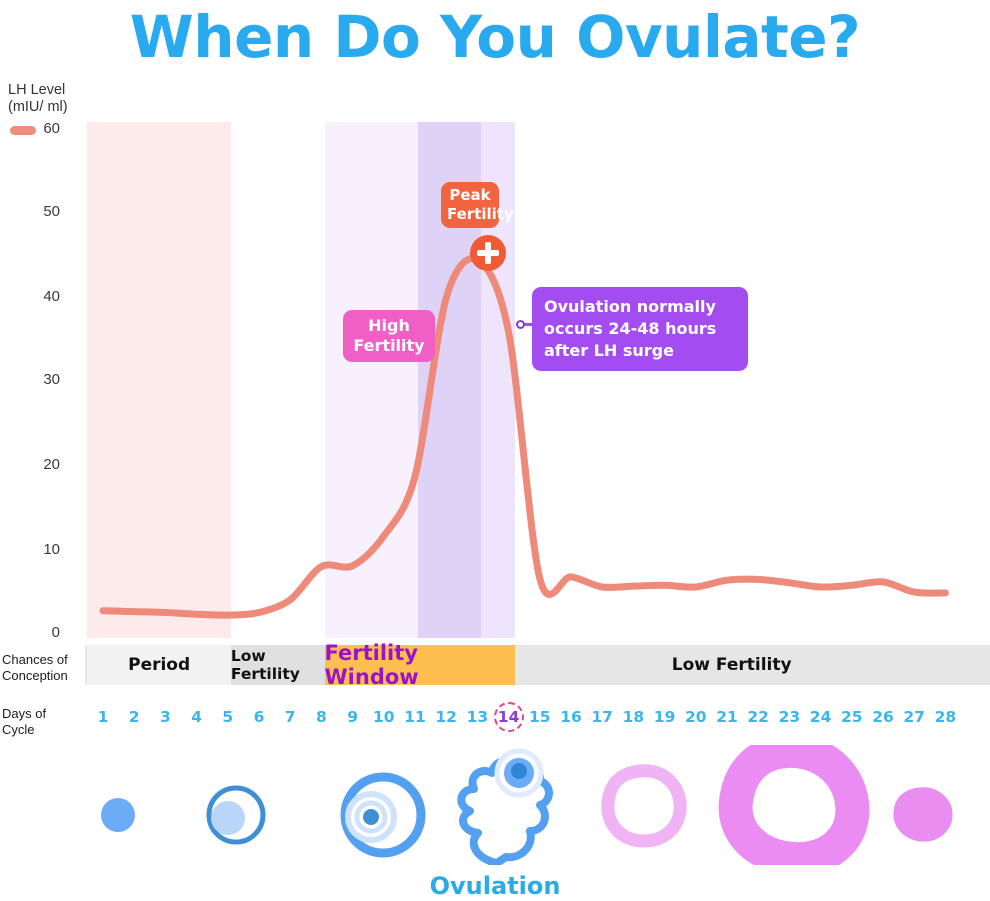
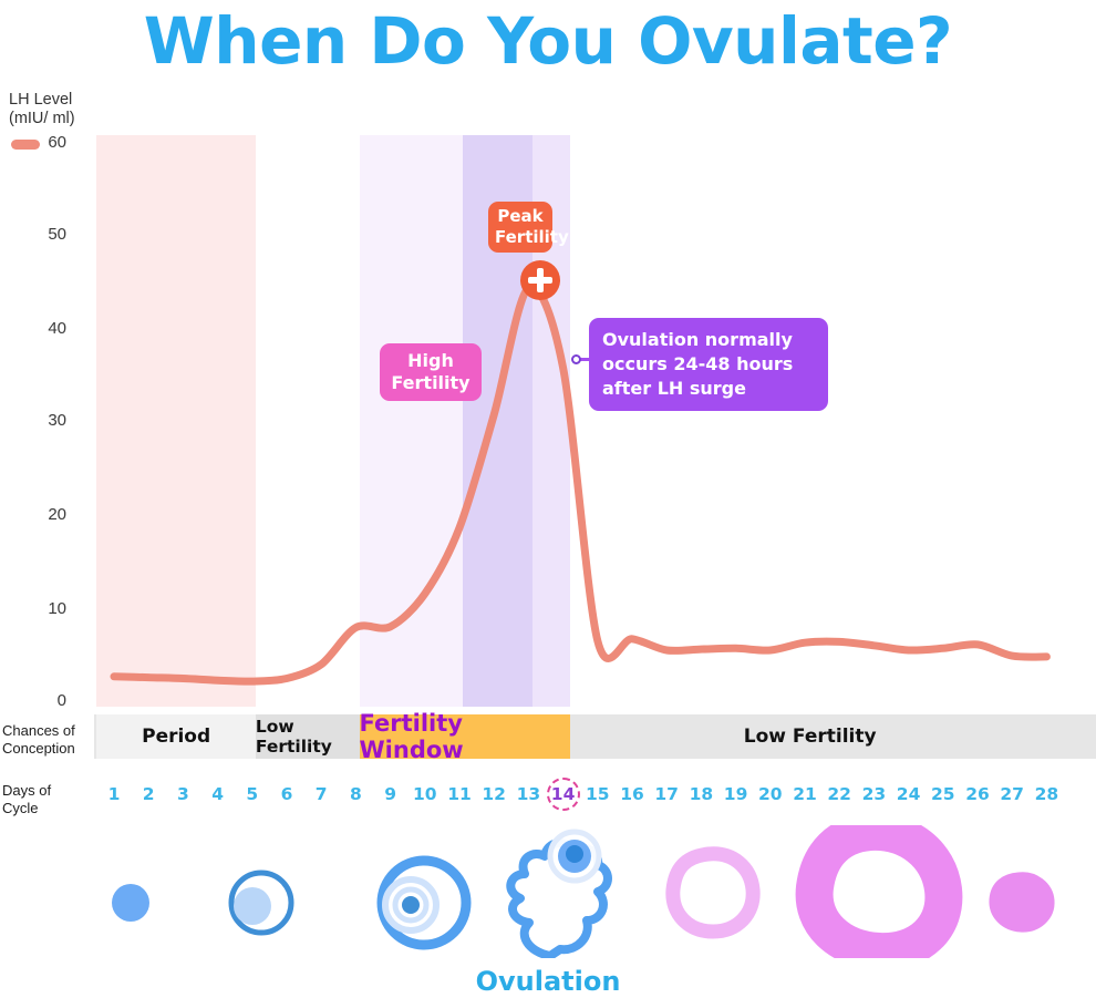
12: 40 -> 31
